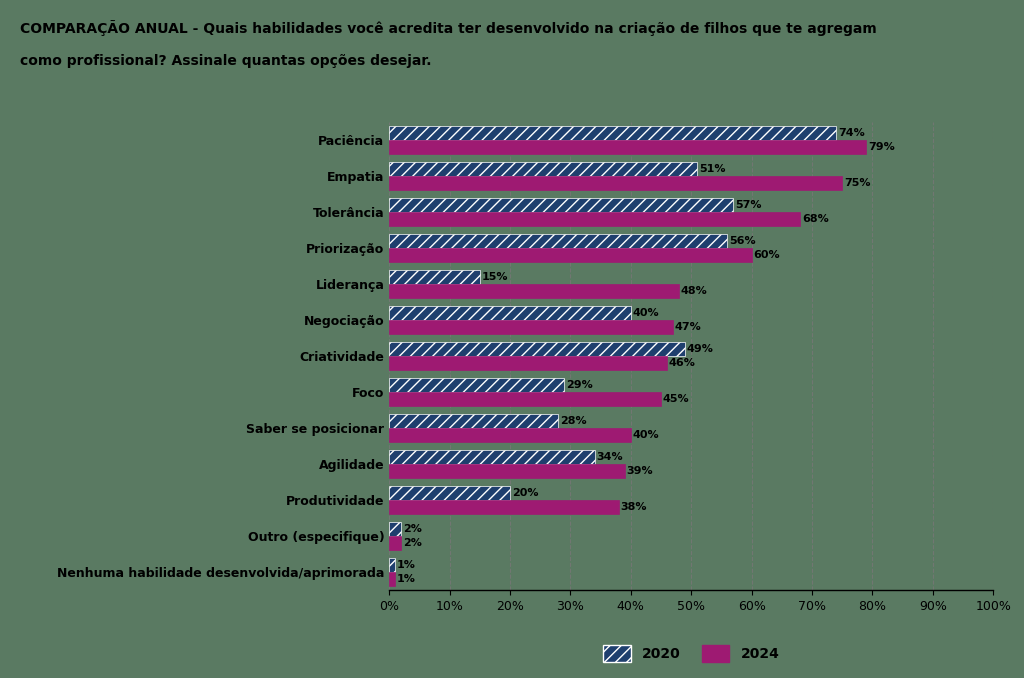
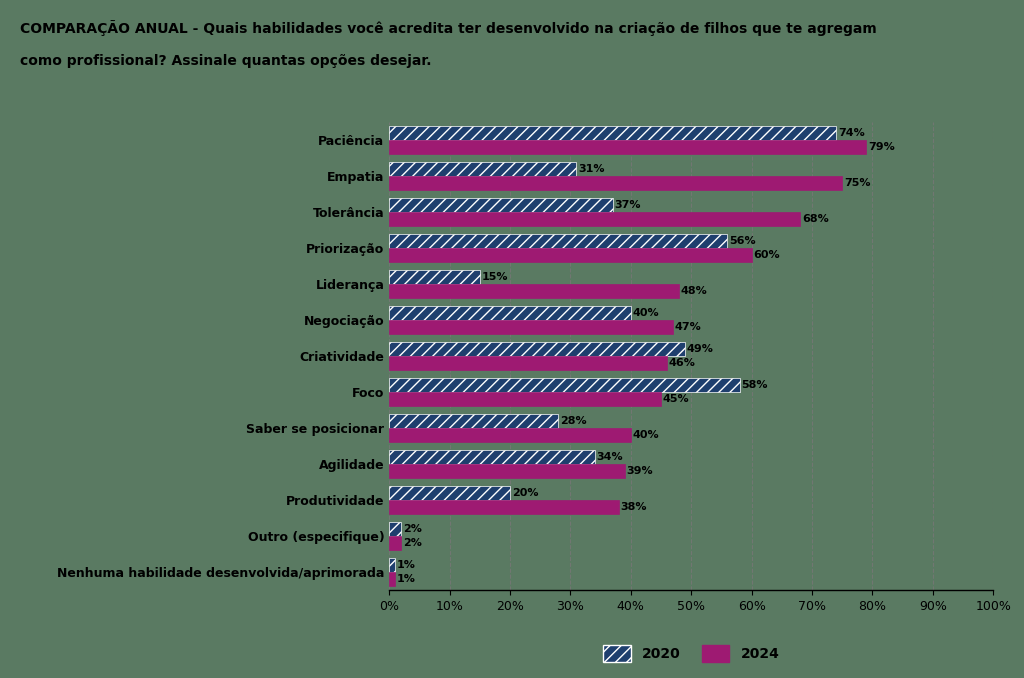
2020/Empatia: 51% -> 31%
2020/Tolerância: 57% -> 37%
2020/Foco: 29% -> 58%
